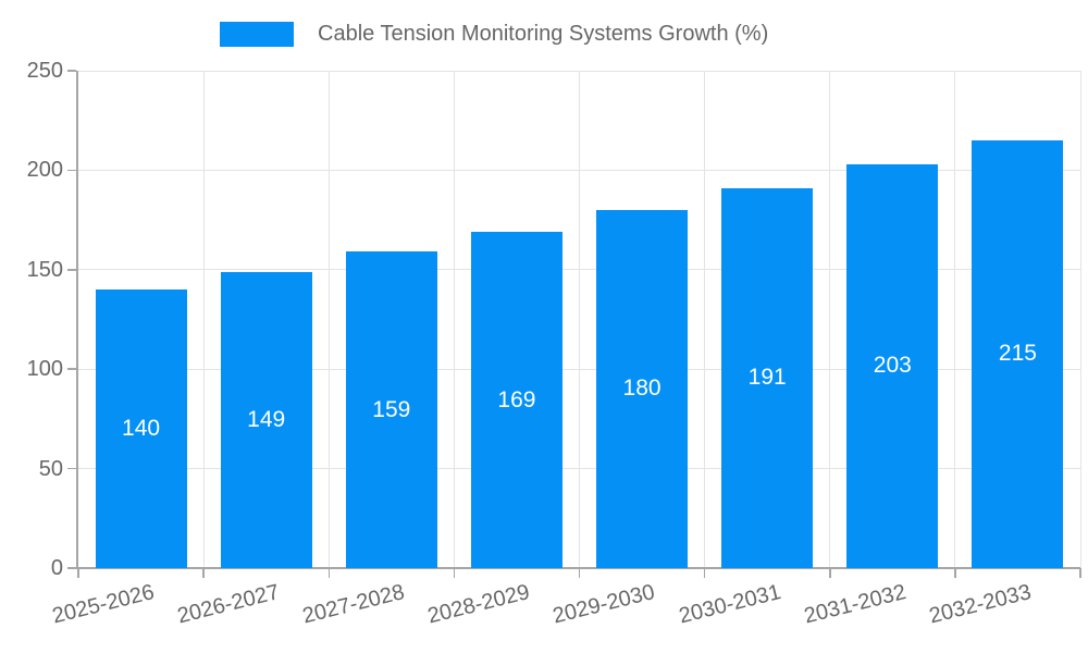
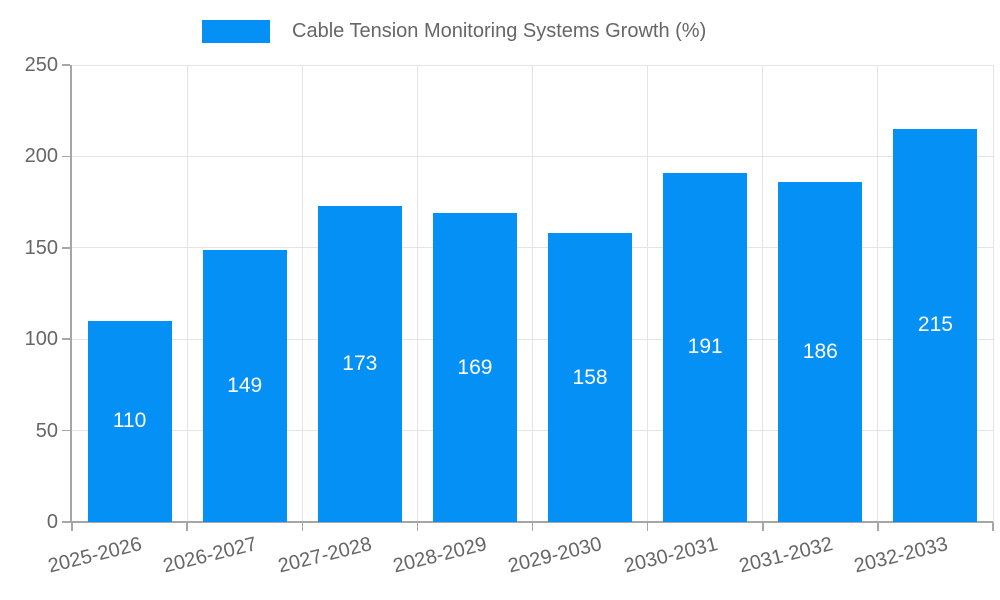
2025-2026: 140 -> 110
2027-2028: 159 -> 173
2029-2030: 180 -> 158
2031-2032: 203 -> 186
